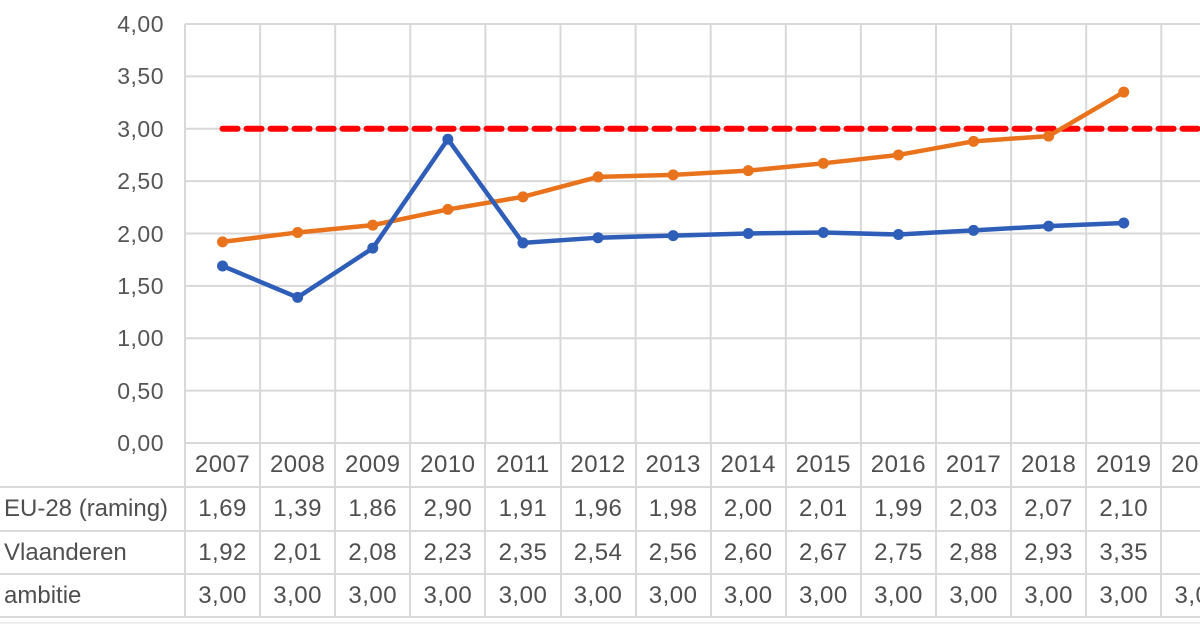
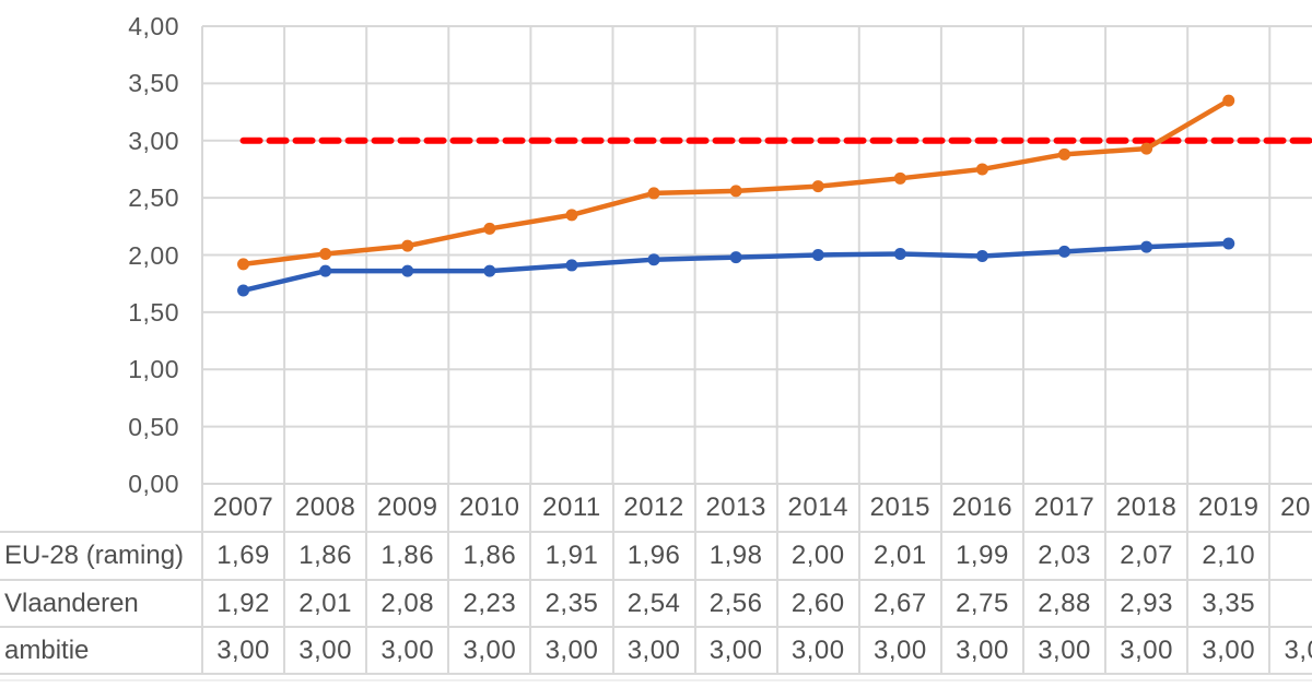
EU-28 (raming)/2008: 1,39 -> 1,86
EU-28 (raming)/2010: 2,90 -> 1,86
